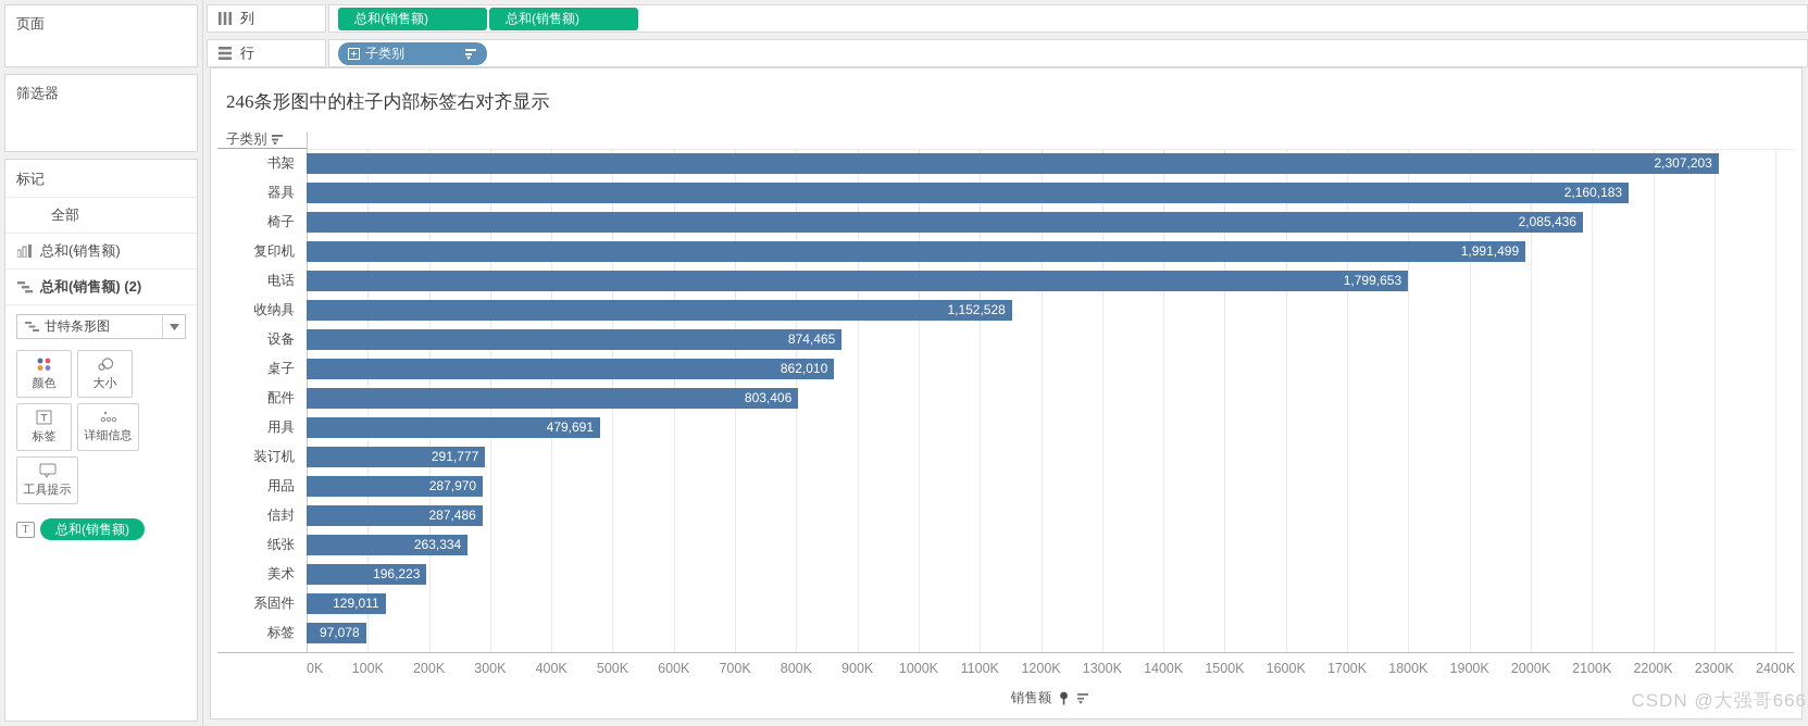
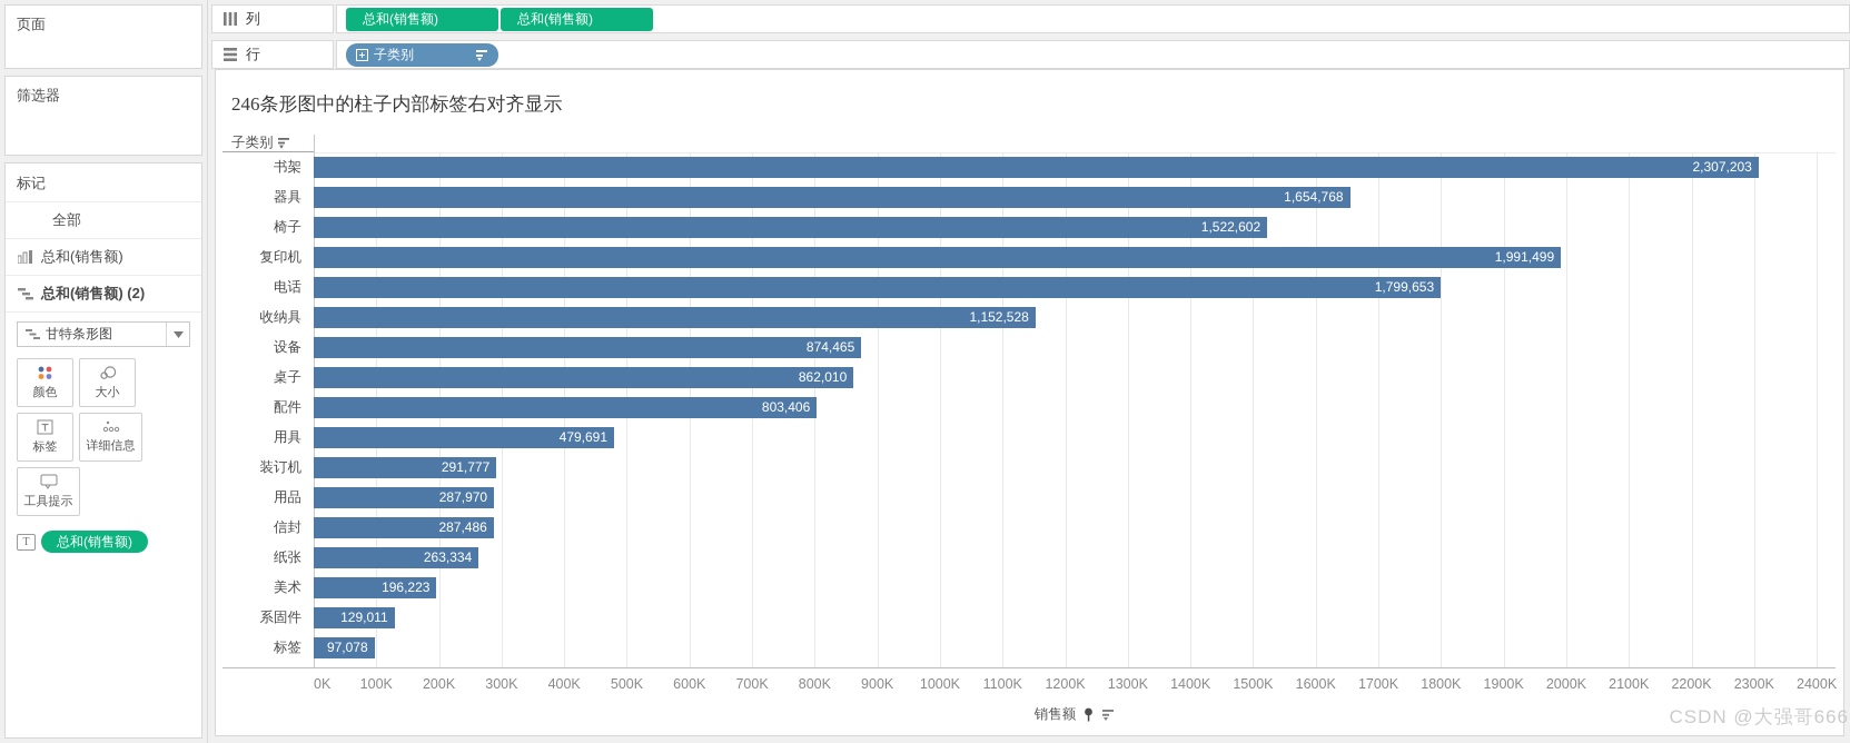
器具: 2,160,183 -> 1,654,768
椅子: 2,085,436 -> 1,522,602
